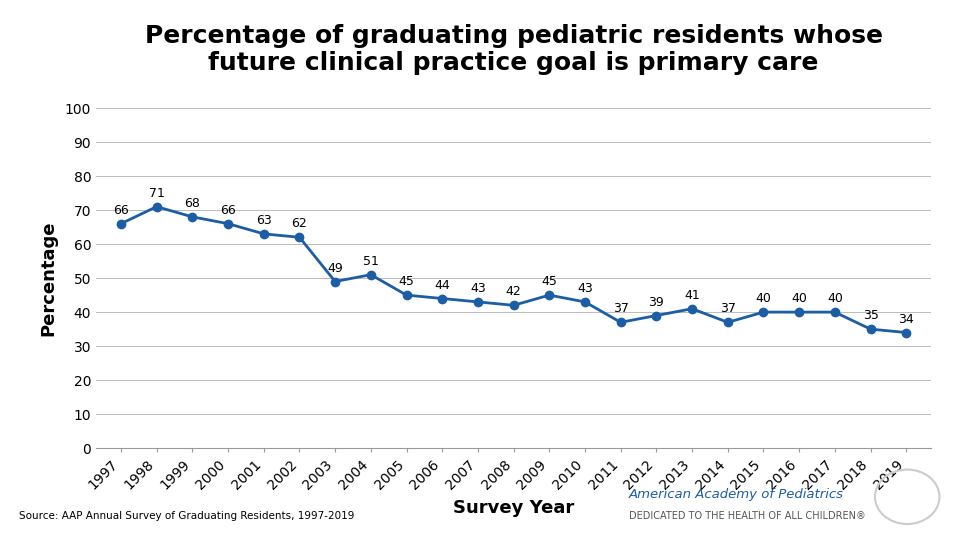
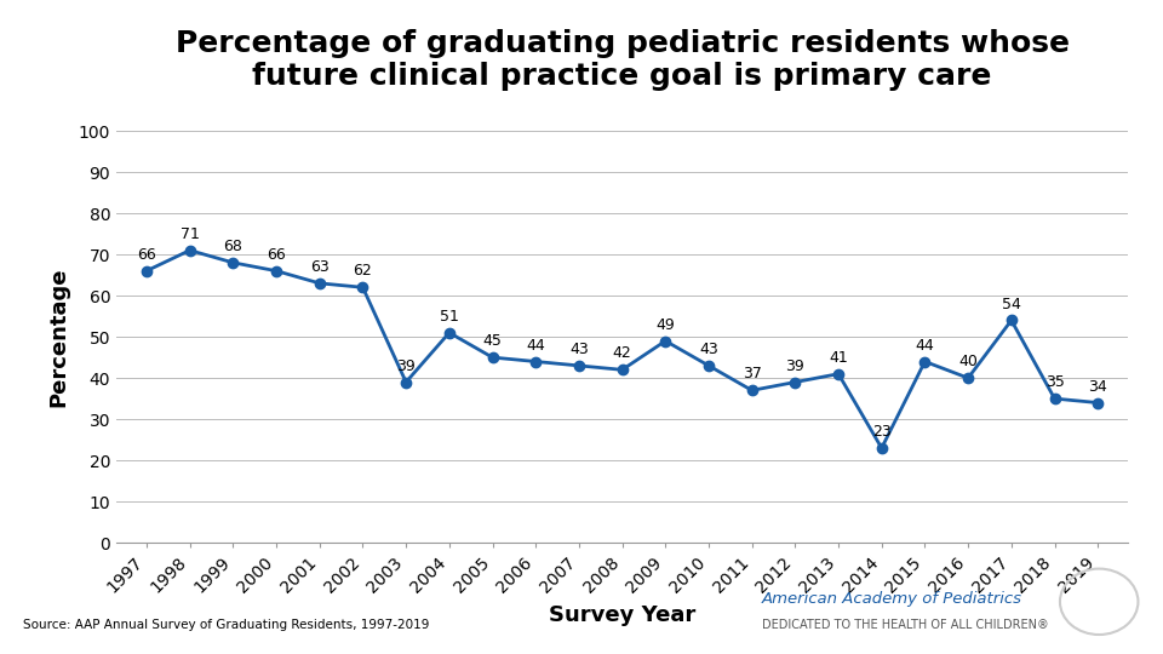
2003: 49 -> 39
2009: 45 -> 49
2014: 37 -> 23
2015: 40 -> 44
2017: 40 -> 54
